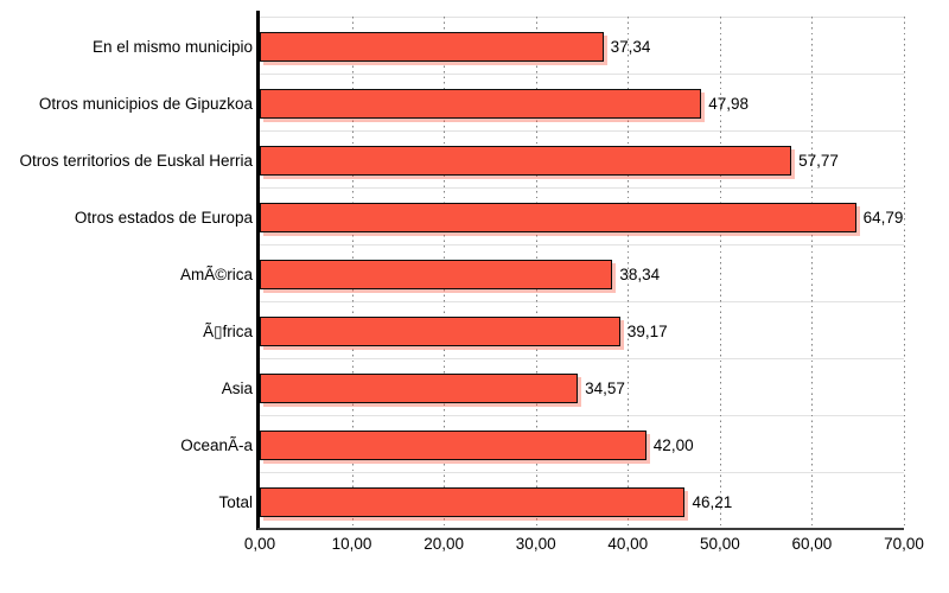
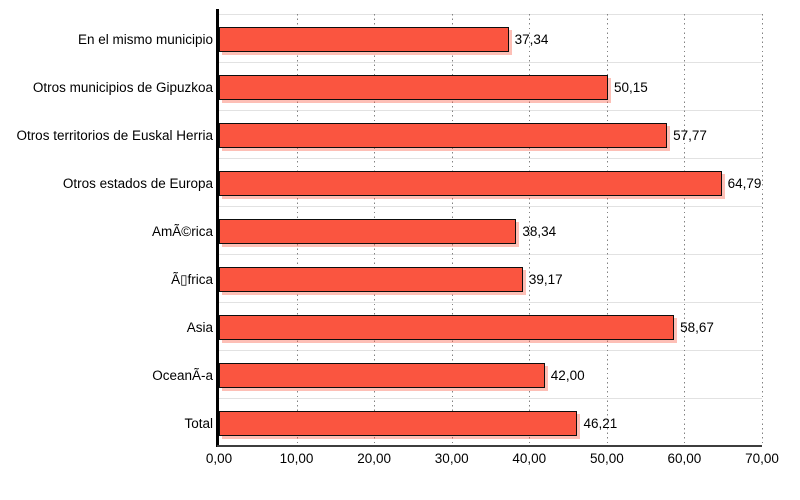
Otros municipios de Gipuzkoa: 47,98 -> 50,15
Asia: 34,57 -> 58,67
